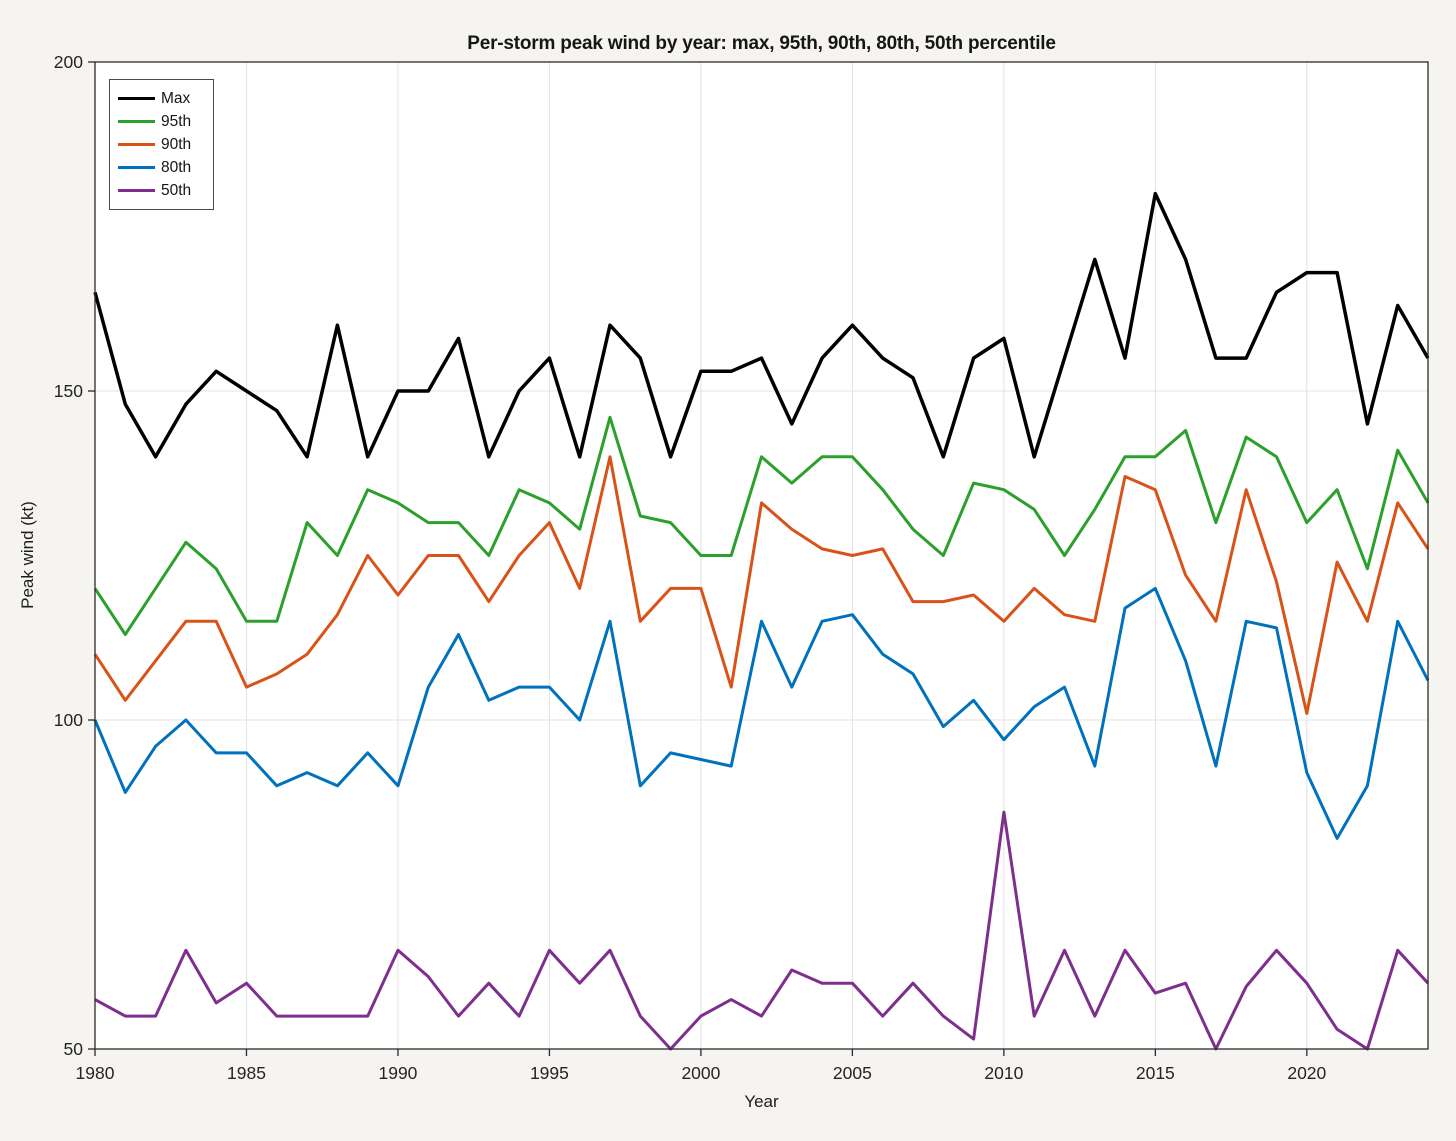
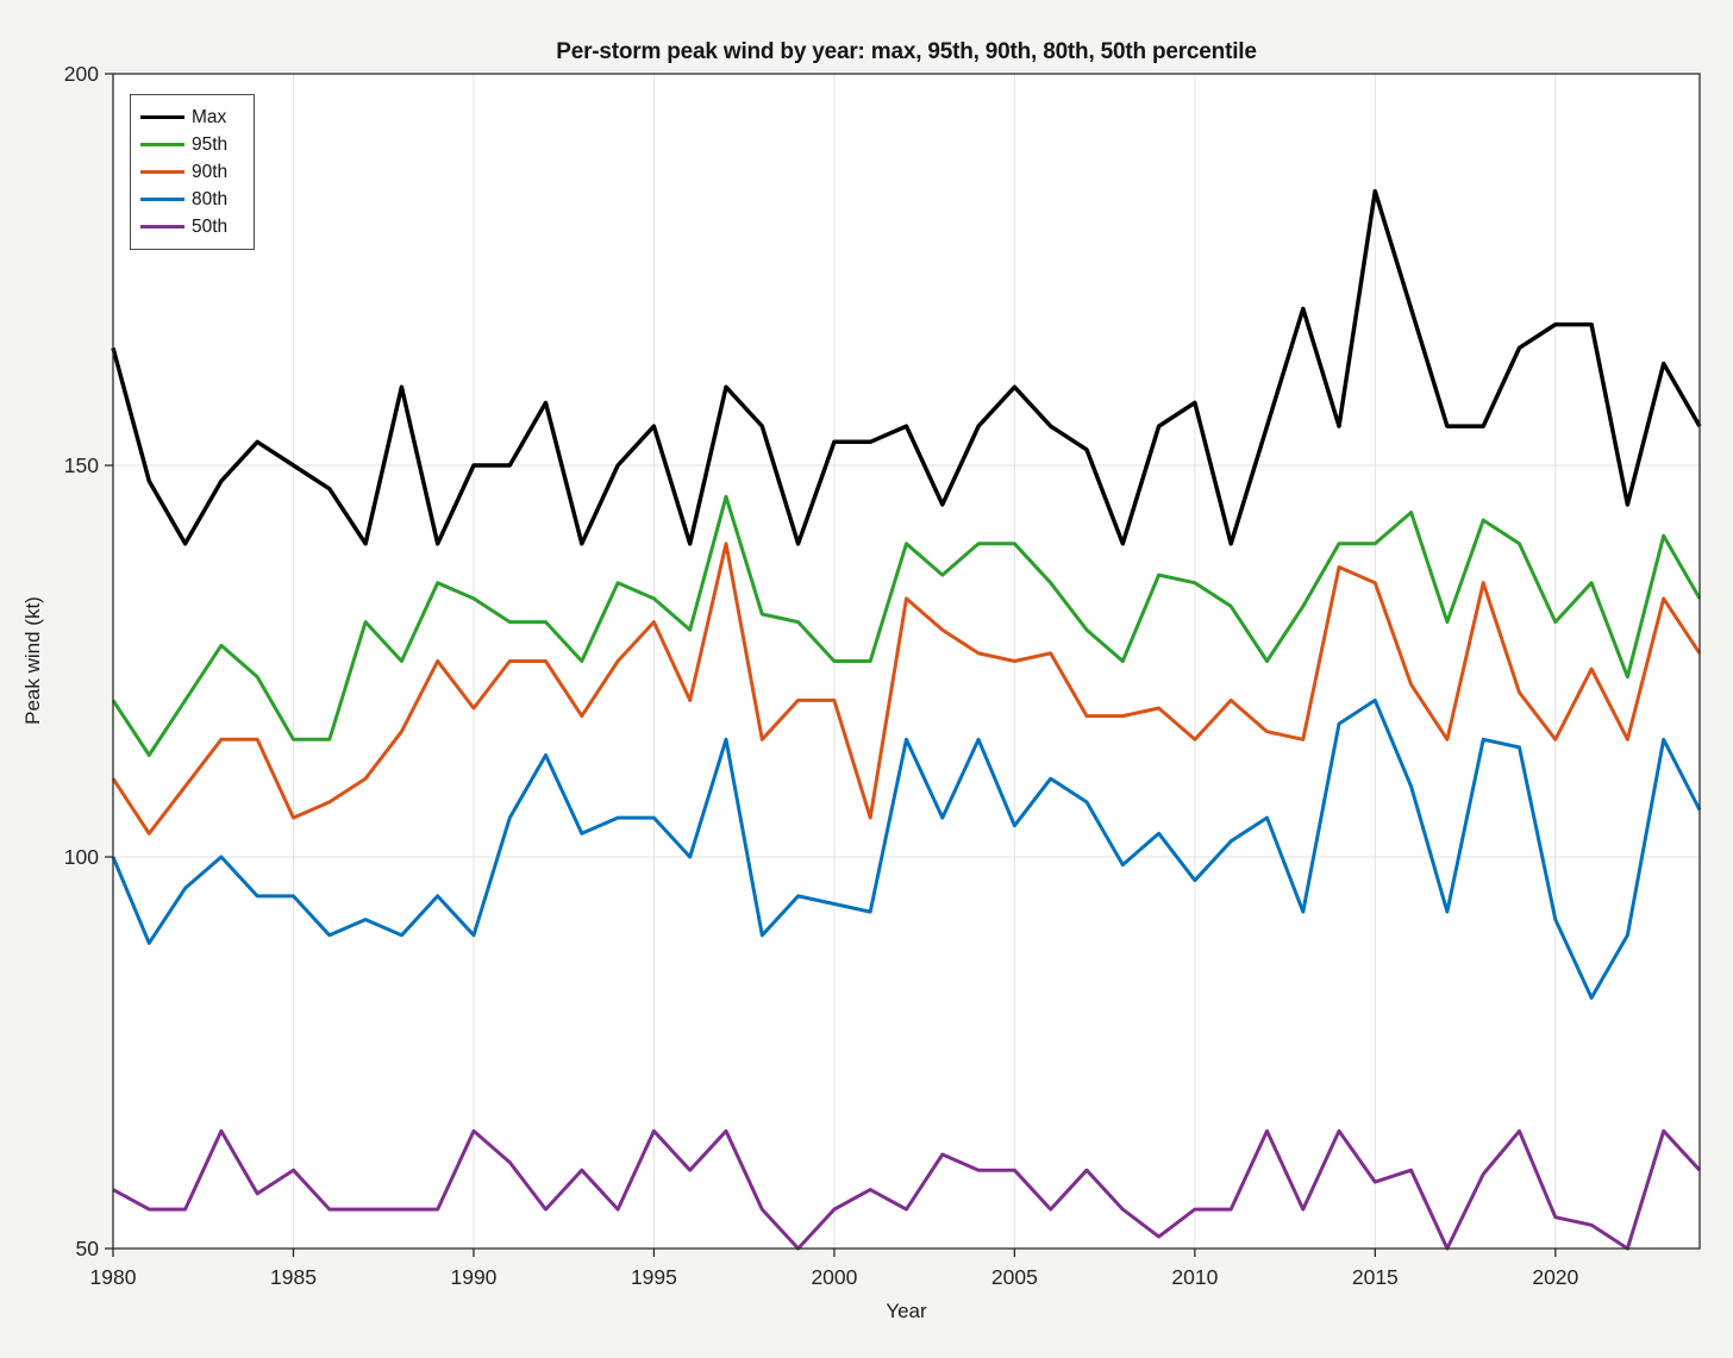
80th/2005: 116 -> 104
50th/2010: 86 -> 55
Max/2015: 180 -> 185
90th/2020: 101 -> 115
50th/2020: 60 -> 54
